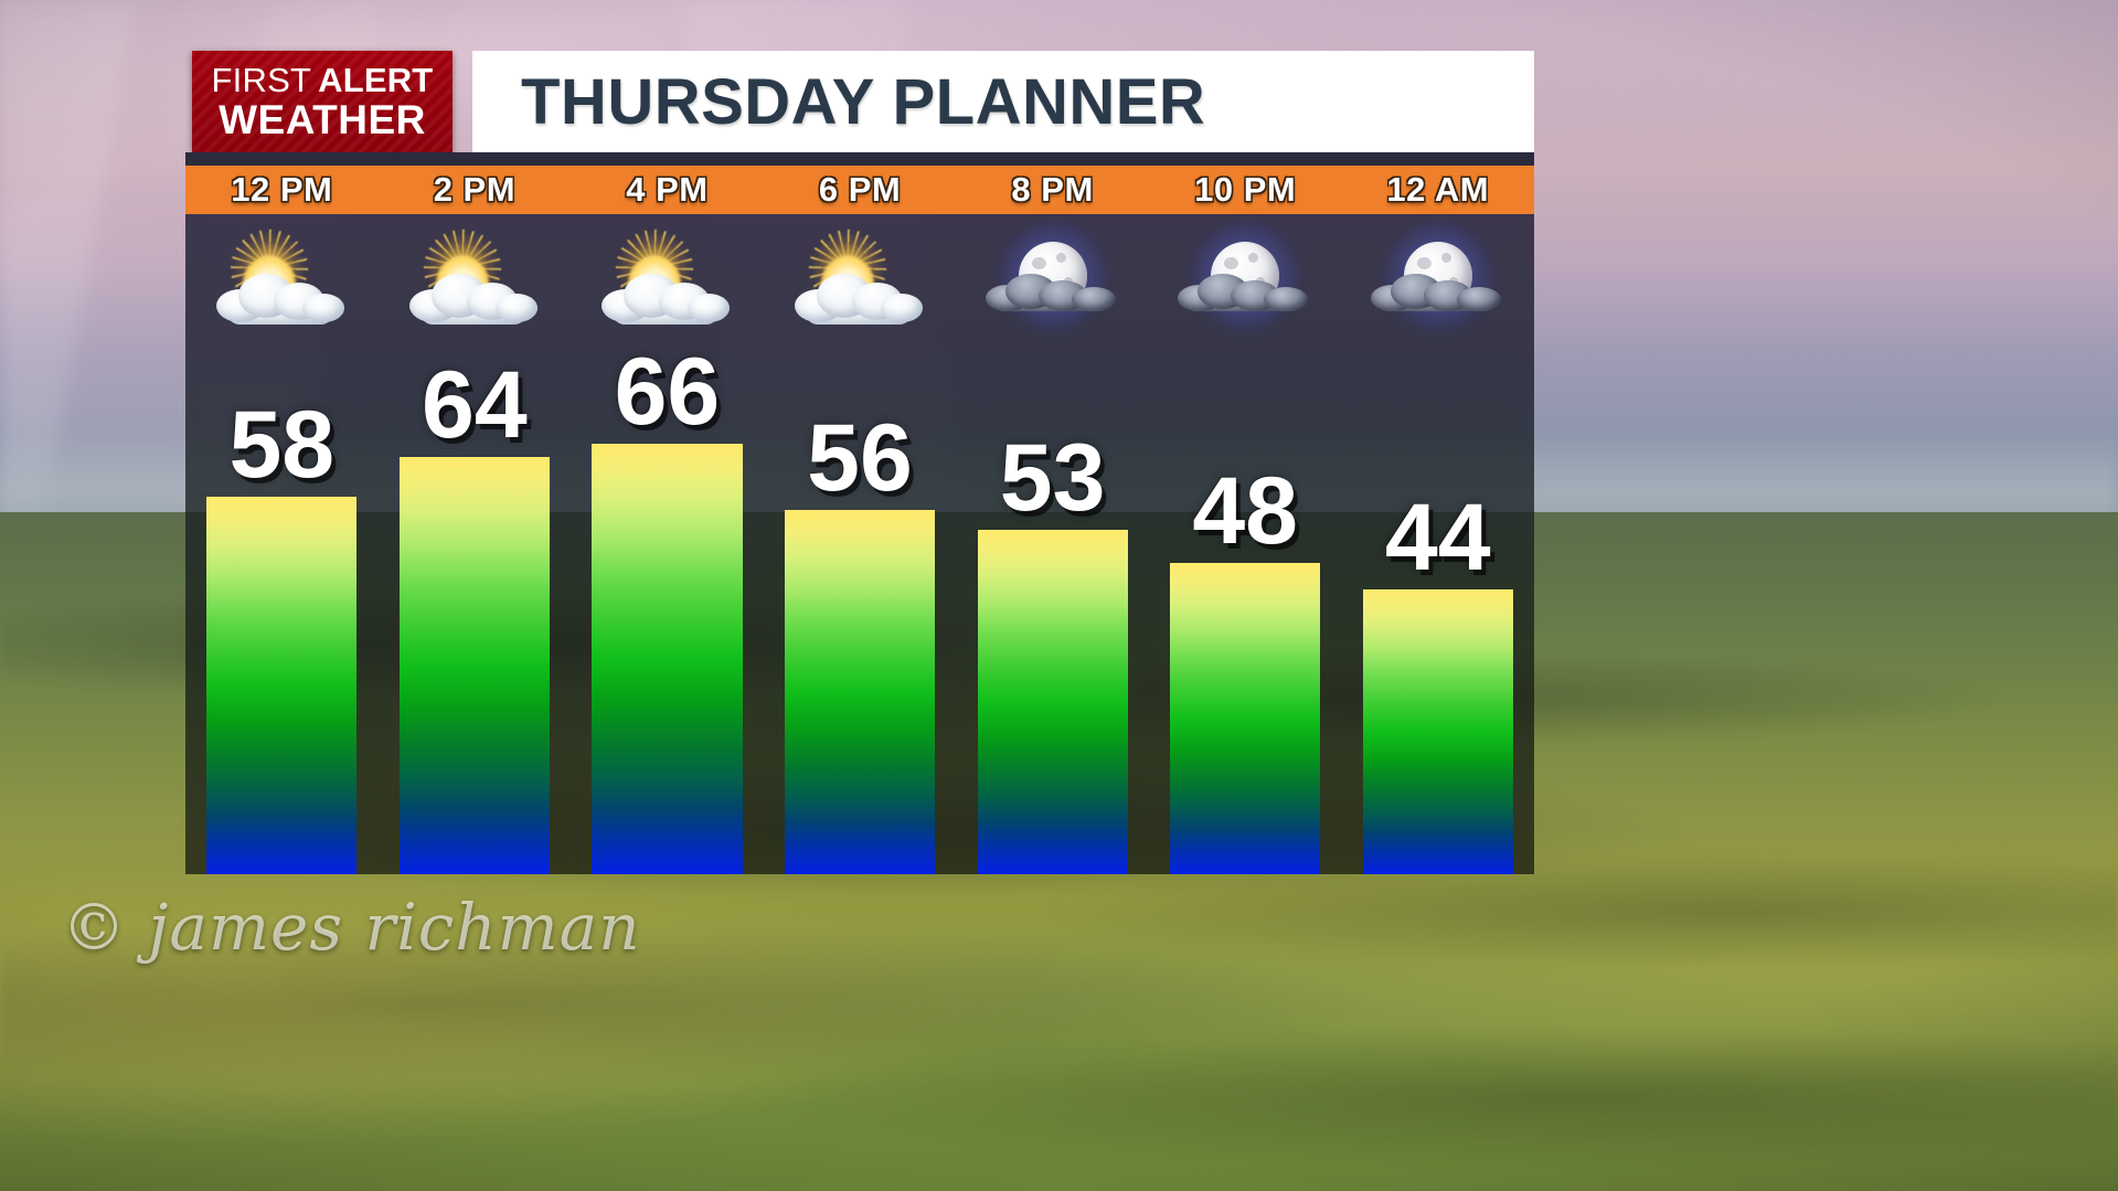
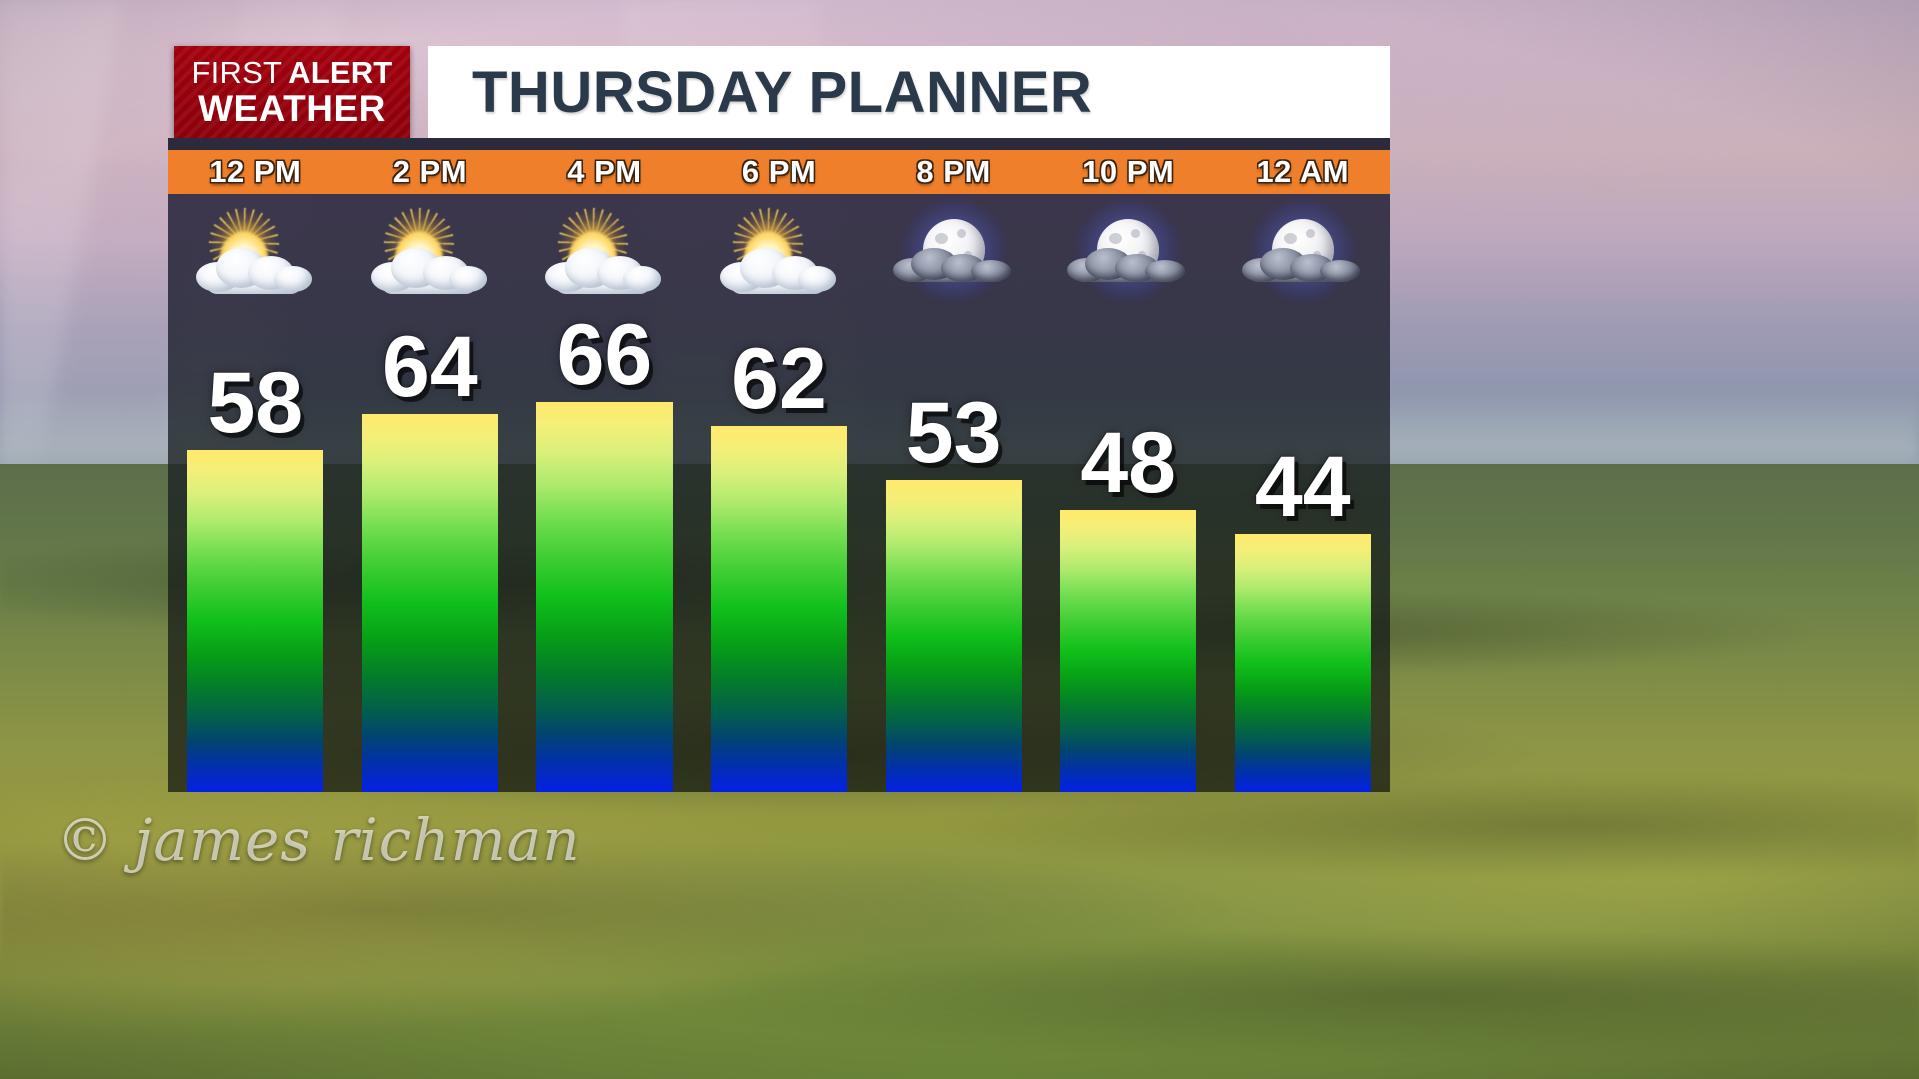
6 PM: 56 -> 62
